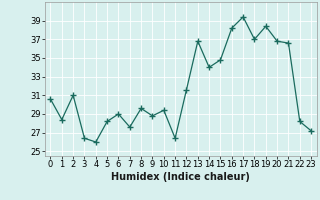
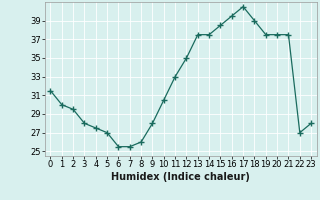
0: 30.6 -> 31.5
1: 28.4 -> 30.0
2: 31.0 -> 29.5
3: 26.4 -> 28.0
4: 26.0 -> 27.5
5: 28.2 -> 27.0
6: 29.0 -> 25.5
7: 27.6 -> 25.5
8: 29.6 -> 26.0
9: 28.8 -> 28.0
10: 29.4 -> 30.5
11: 26.4 -> 33.0
12: 31.6 -> 35.0
13: 36.8 -> 37.5
14: 34.0 -> 37.5
15: 34.8 -> 38.5
16: 38.2 -> 39.5
17: 39.4 -> 40.5
18: 37.0 -> 39.0
19: 38.4 -> 37.5
20: 36.8 -> 37.5
21: 36.6 -> 37.5
22: 28.2 -> 27.0
23: 27.2 -> 28.0
